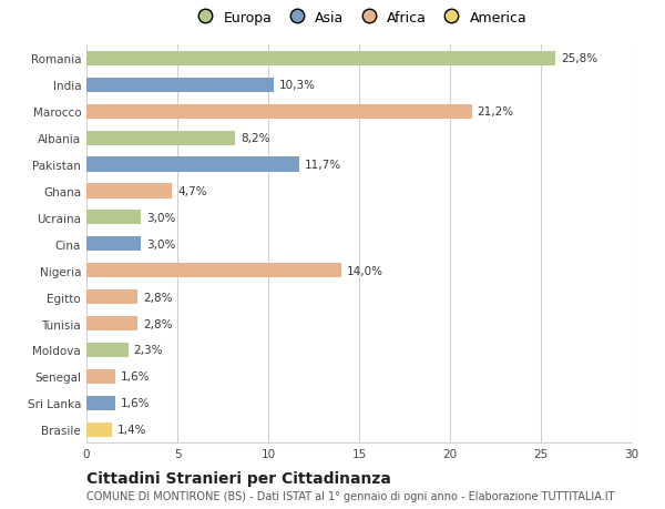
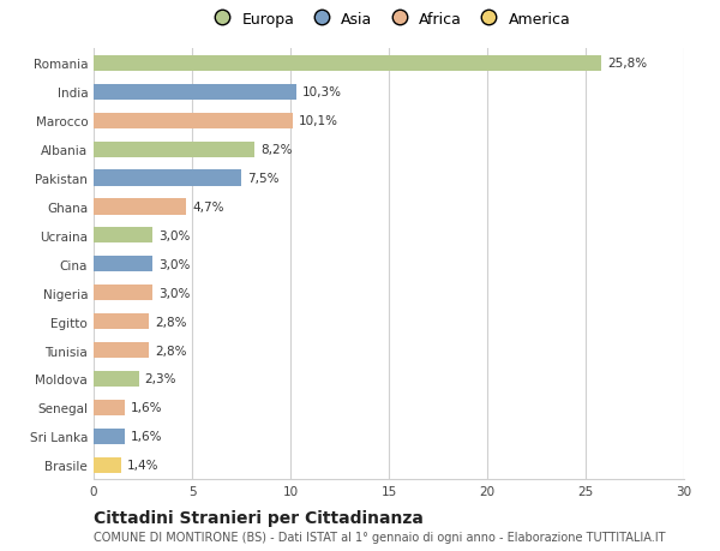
Marocco: 21,2% -> 10,1%
Pakistan: 11,7% -> 7,5%
Nigeria: 14,0% -> 3,0%
